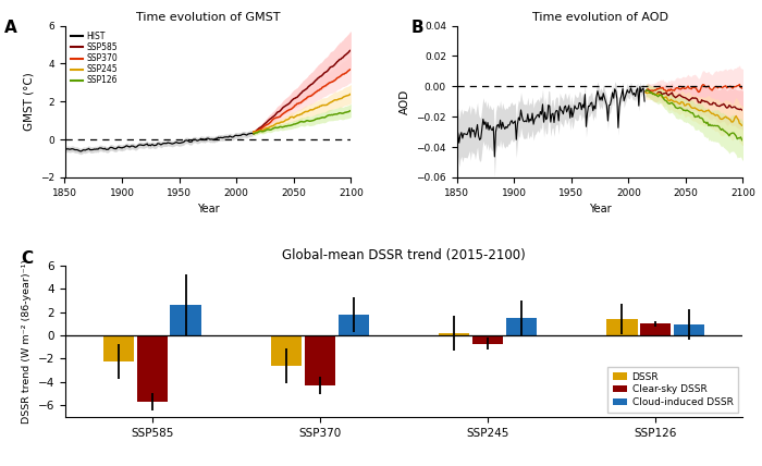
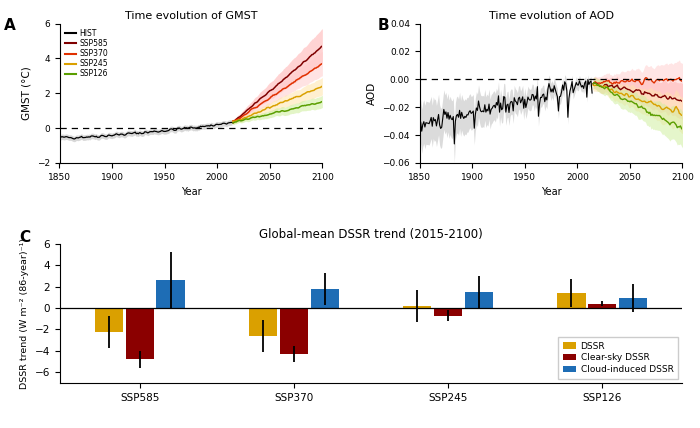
Global-mean DSSR trend (2015-2100)/Clear-sky DSSR/SSP585: -5.7 -> -4.8
Global-mean DSSR trend (2015-2100)/Clear-sky DSSR/SSP126: 1.0 -> 0.4
